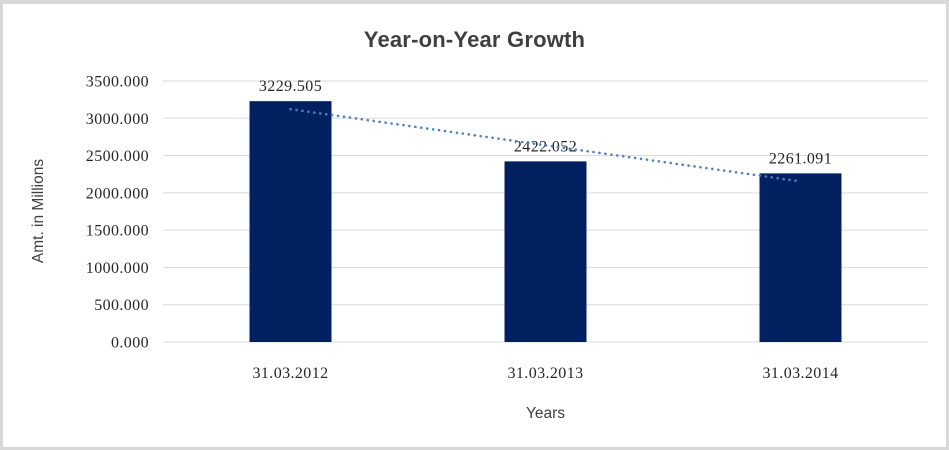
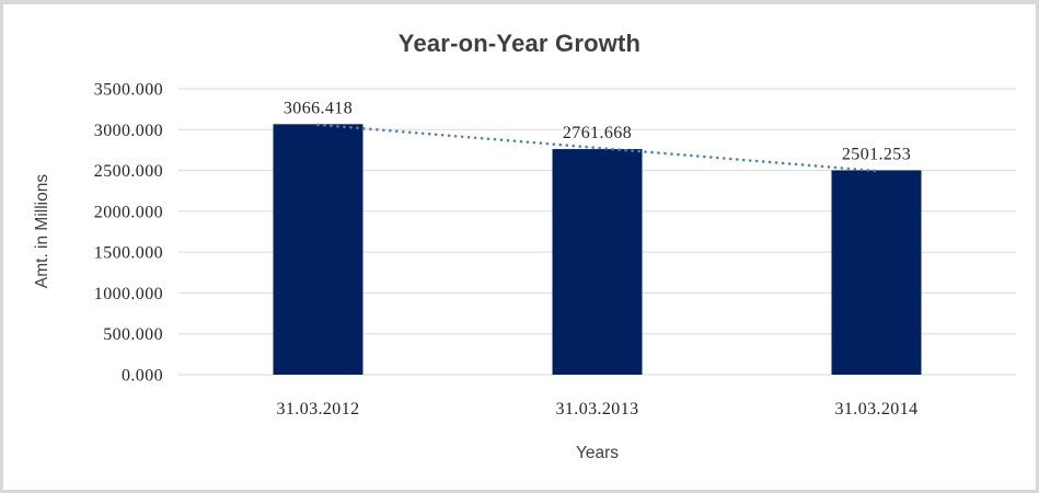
31.03.2012: 3229.505 -> 3066.418
31.03.2013: 2422.052 -> 2761.668
31.03.2014: 2261.091 -> 2501.253
